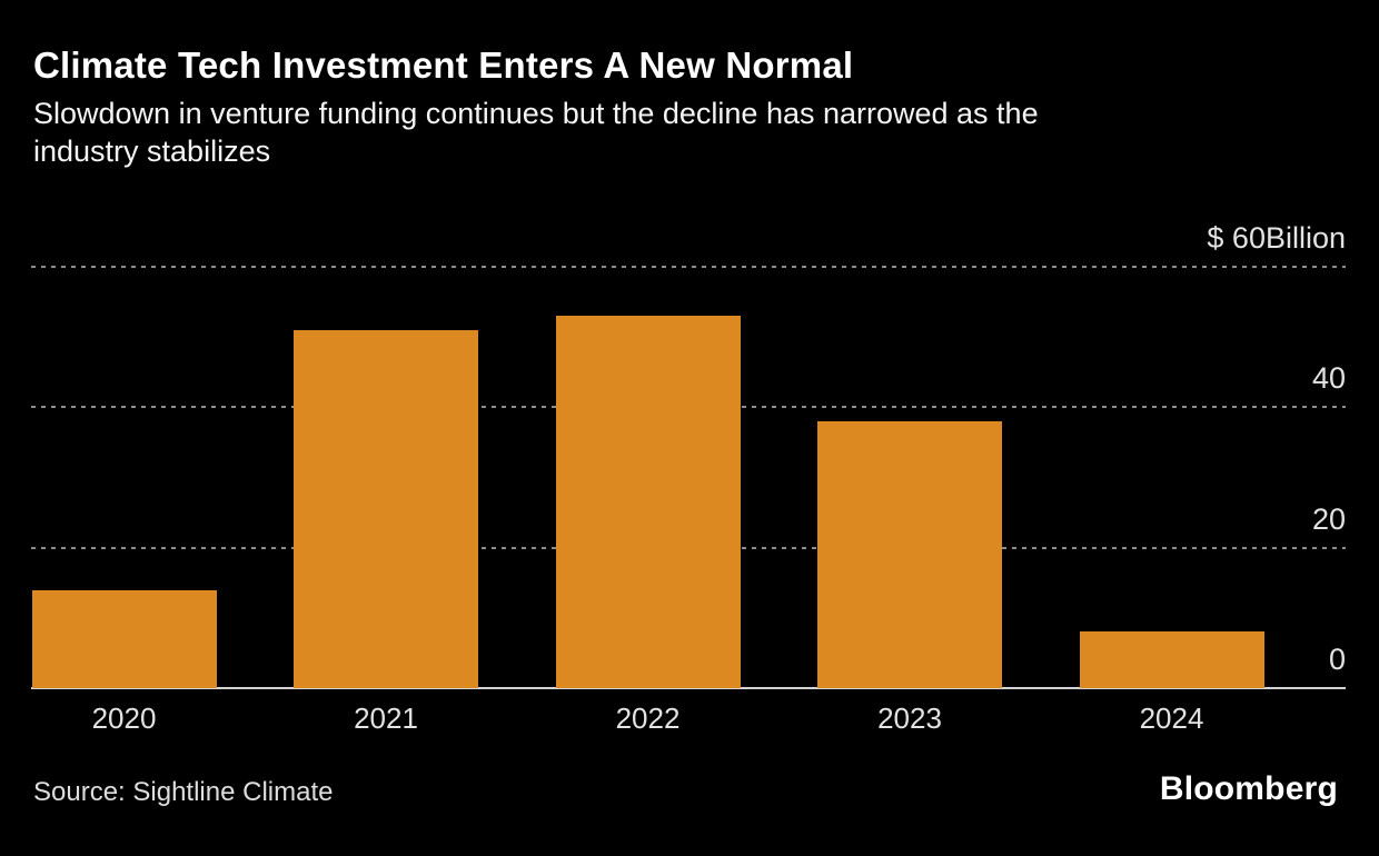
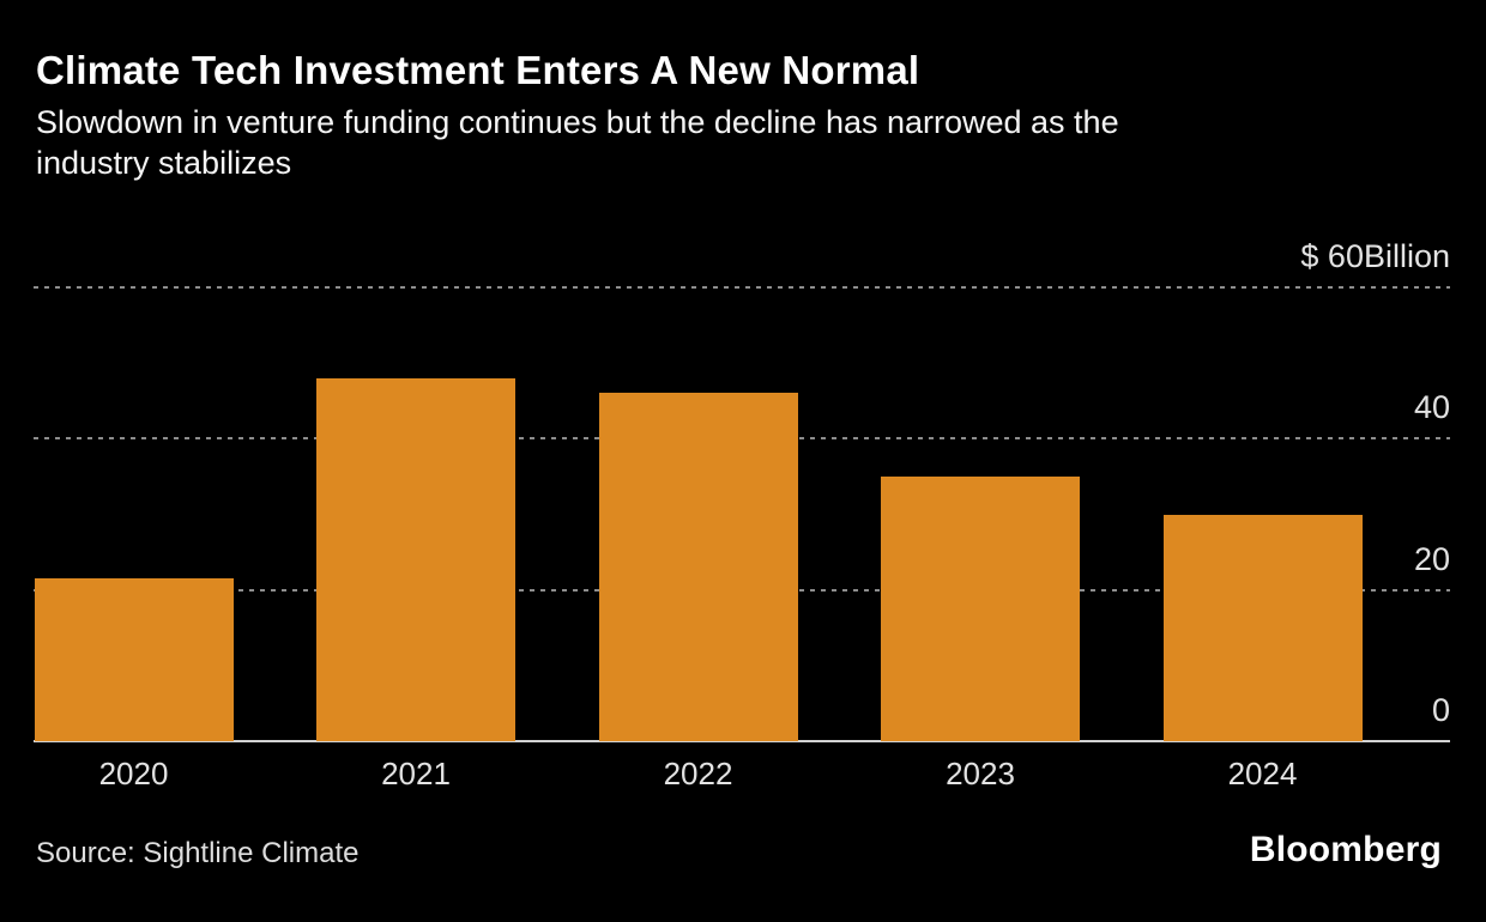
2020: 14 -> 22
2021: 51 -> 48
2022: 53 -> 46
2023: 38 -> 35
2024: 8 -> 30
